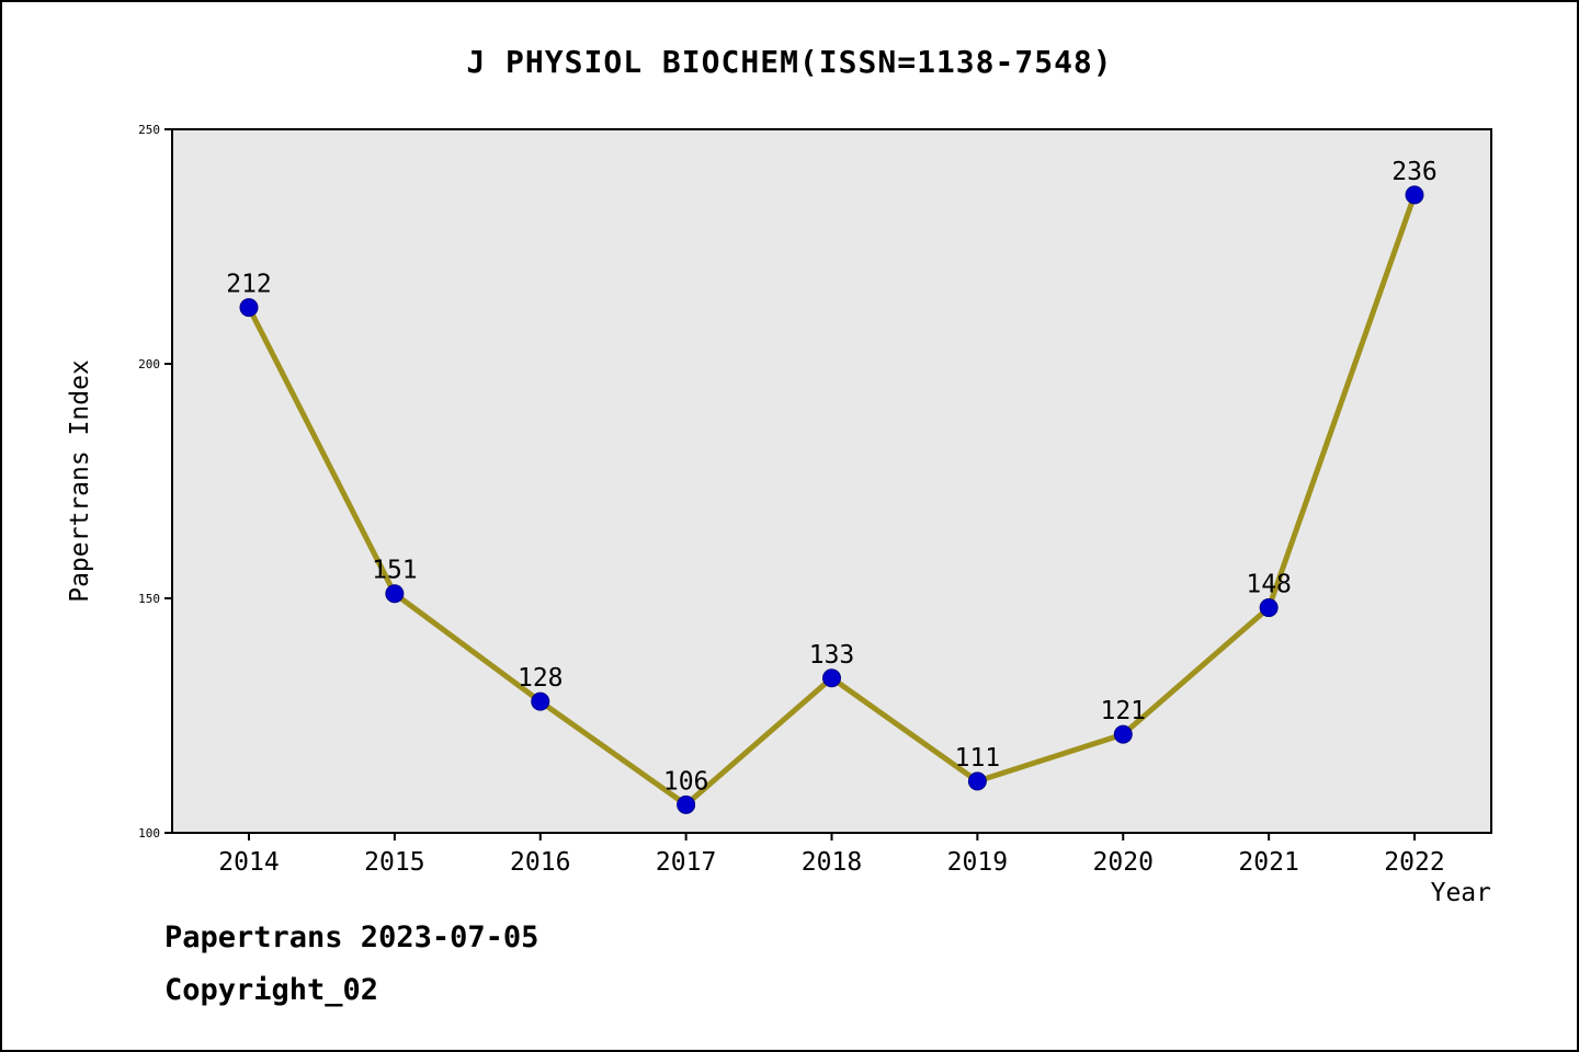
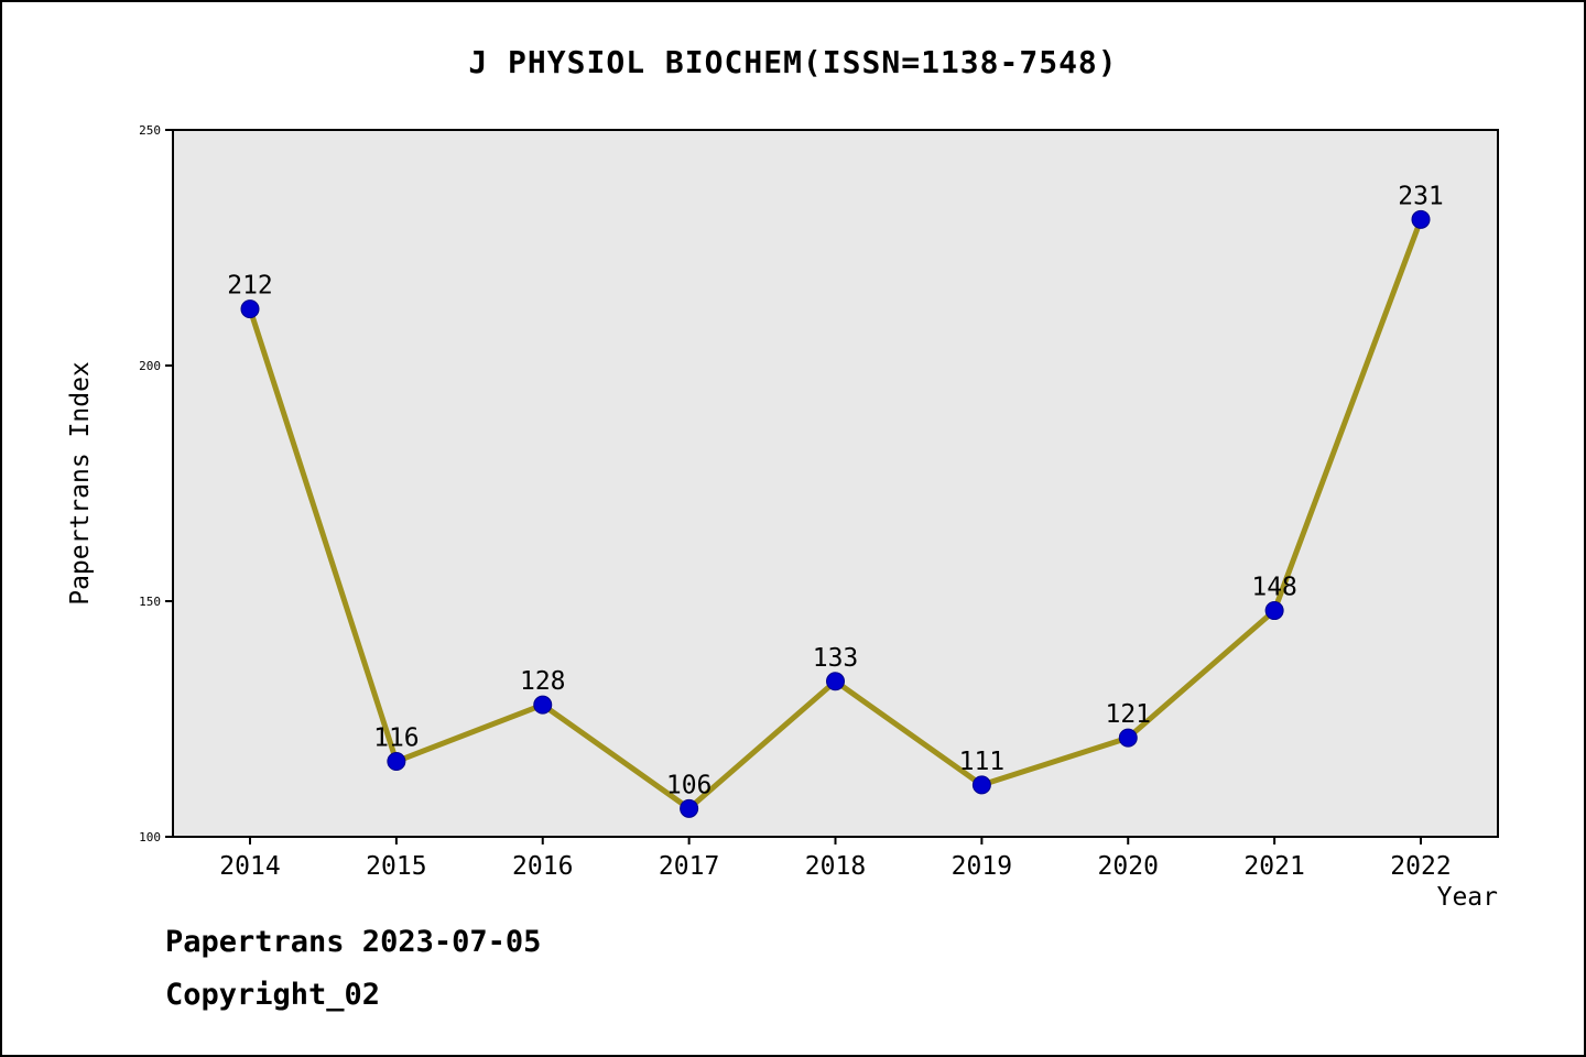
2015: 151 -> 116
2022: 236 -> 231
